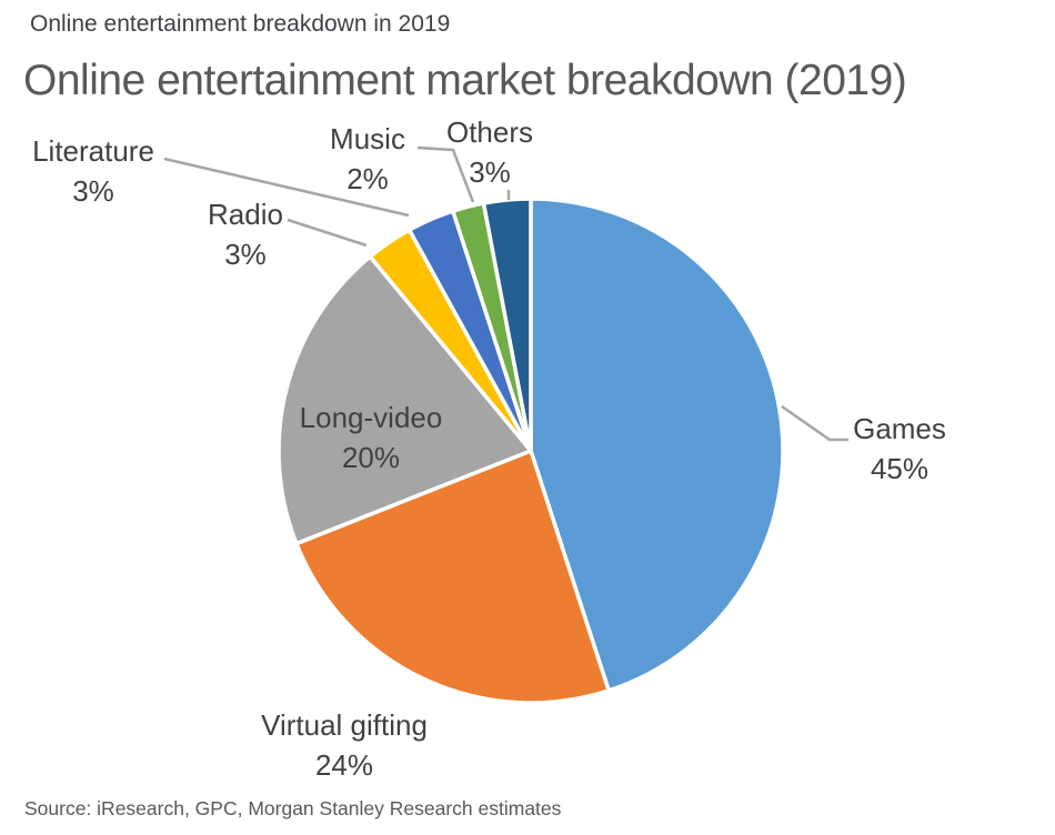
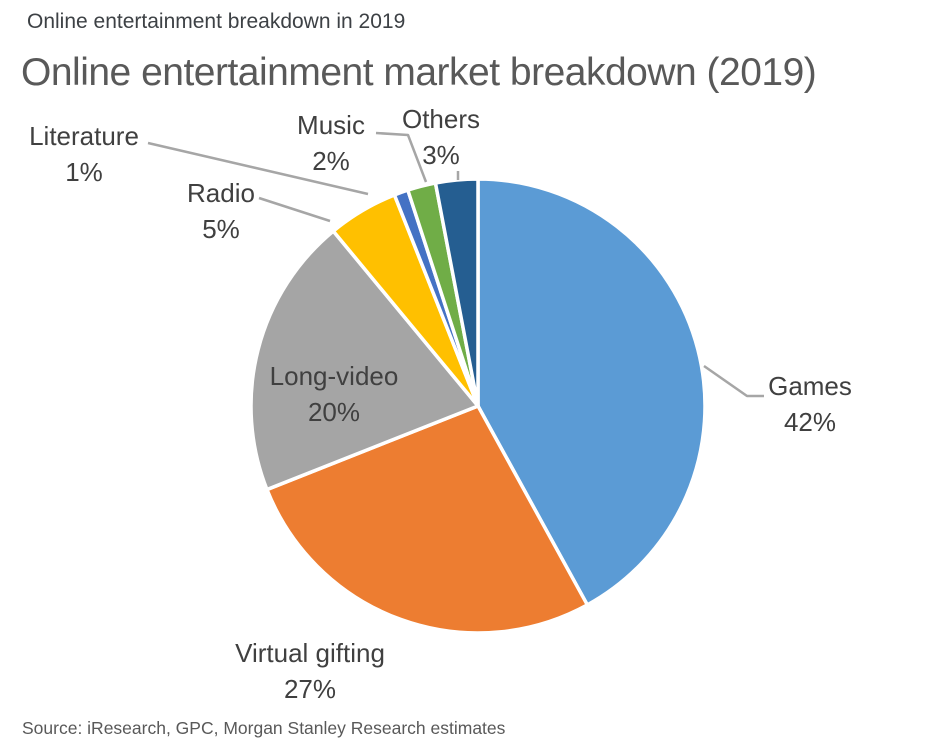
Games: 45% -> 42%
Virtual gifting: 24% -> 27%
Radio: 3% -> 5%
Literature: 3% -> 1%
